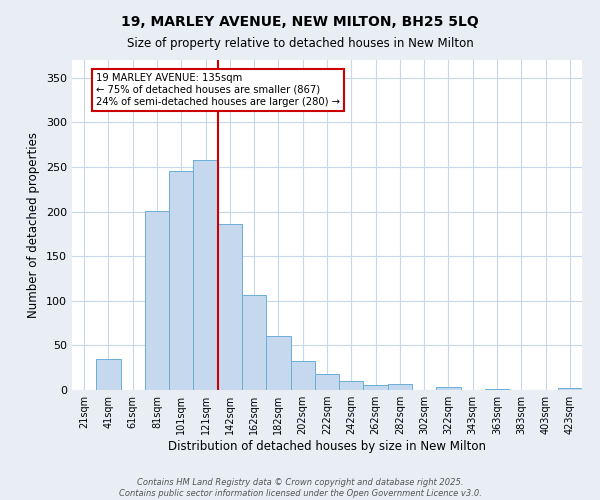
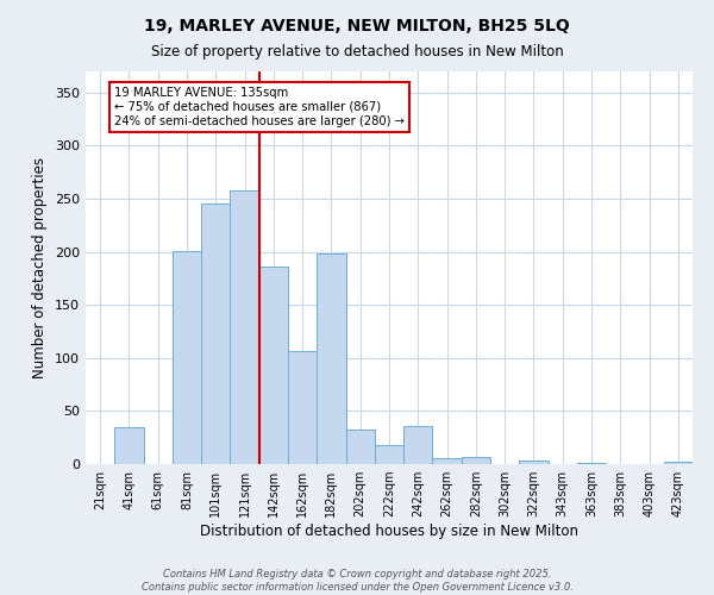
182sqm: 60 -> 198
242sqm: 10 -> 36
